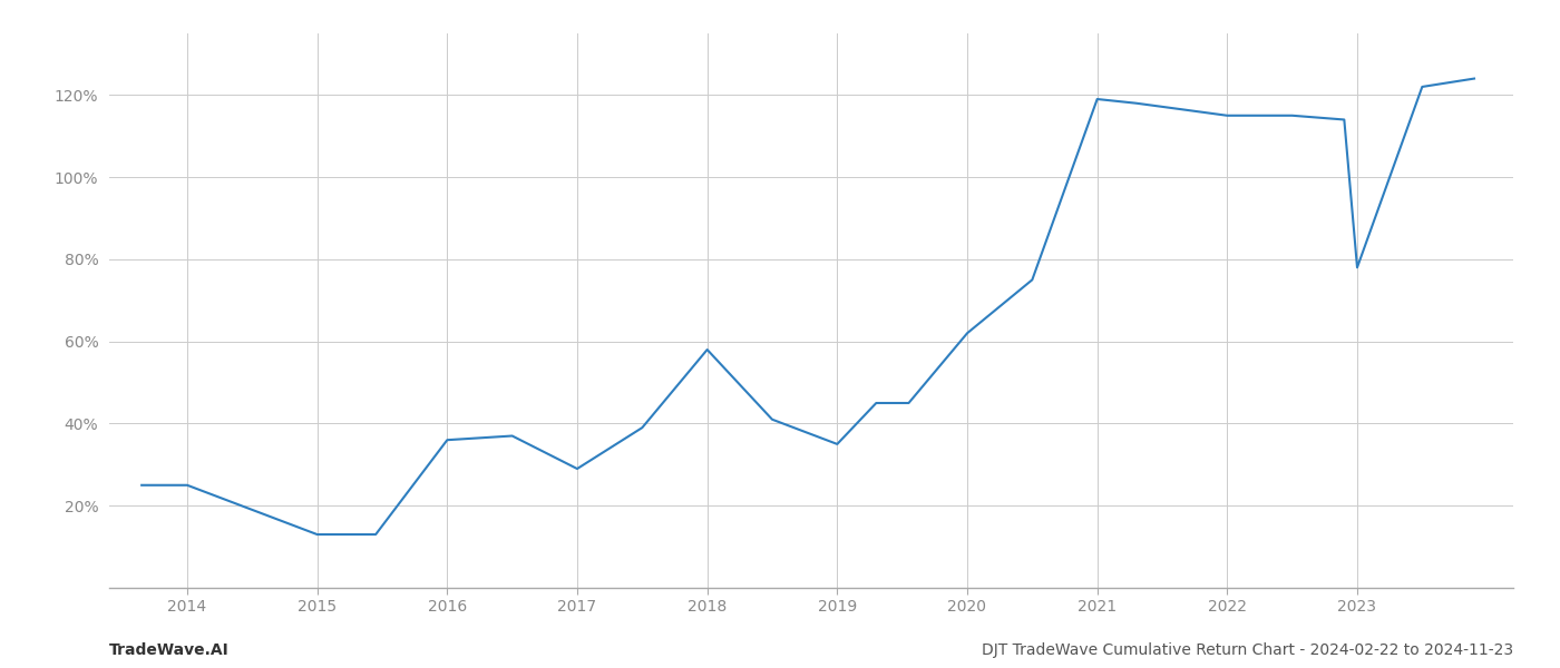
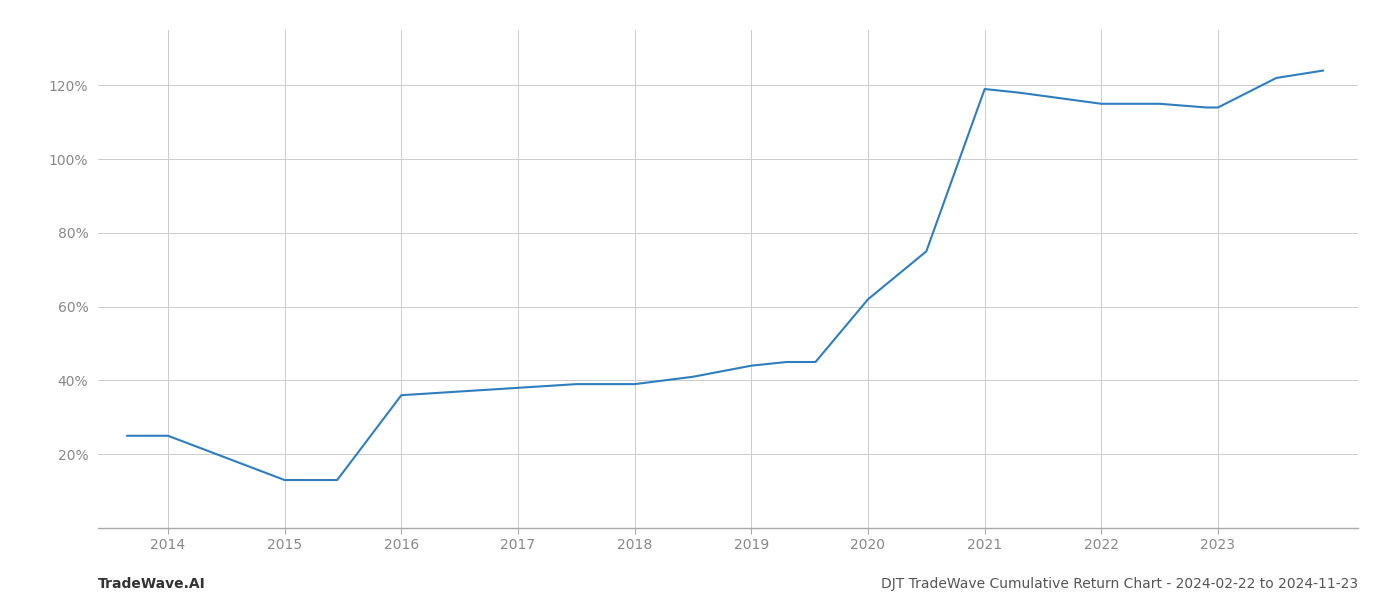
2017: 29% -> 38%
2018: 58% -> 39%
2019: 35% -> 44%
2023: 78% -> 114%
